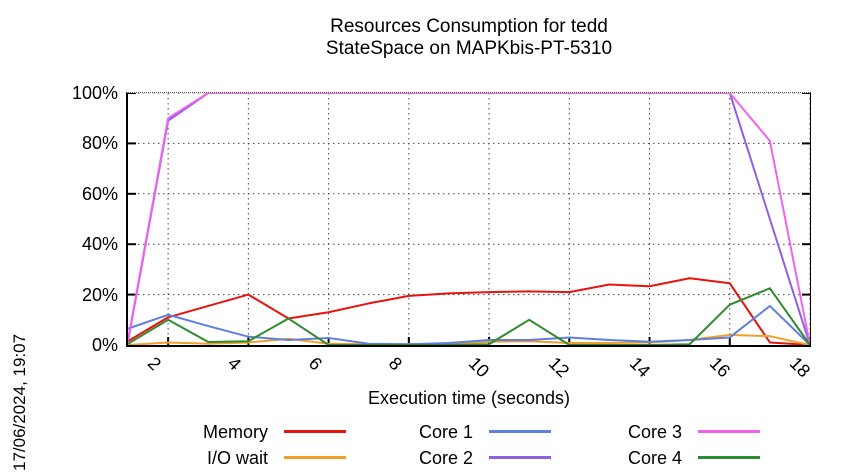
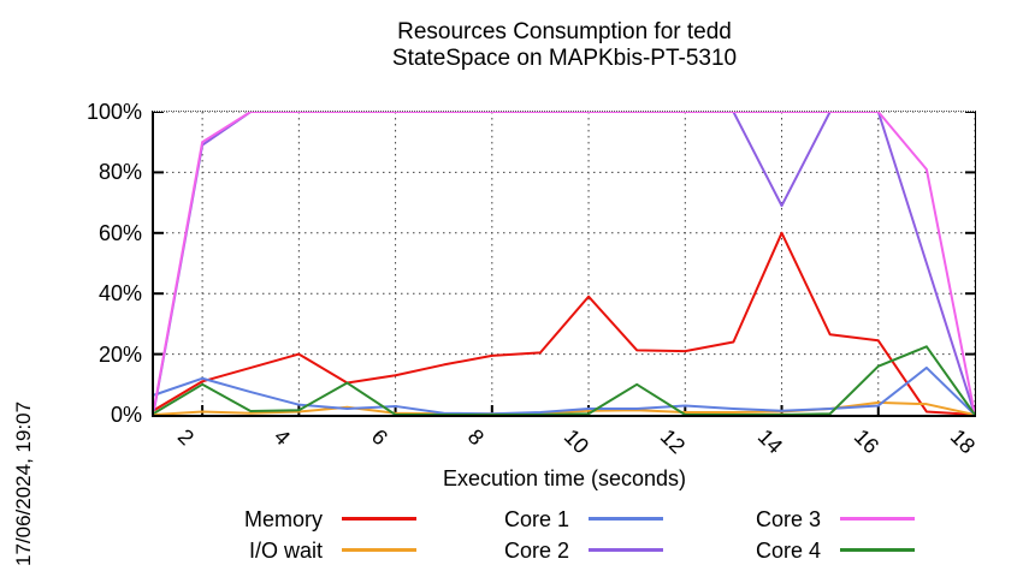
Memory/10: 21% -> 39%
Memory/14: 23% -> 60%
Core 2/14: 100% -> 69%
